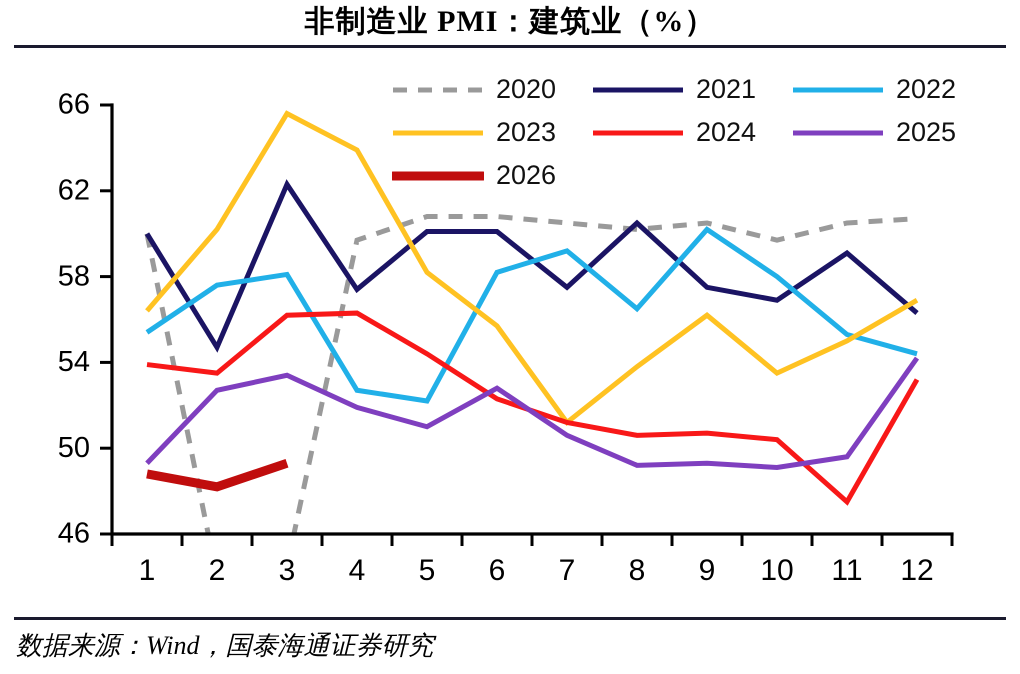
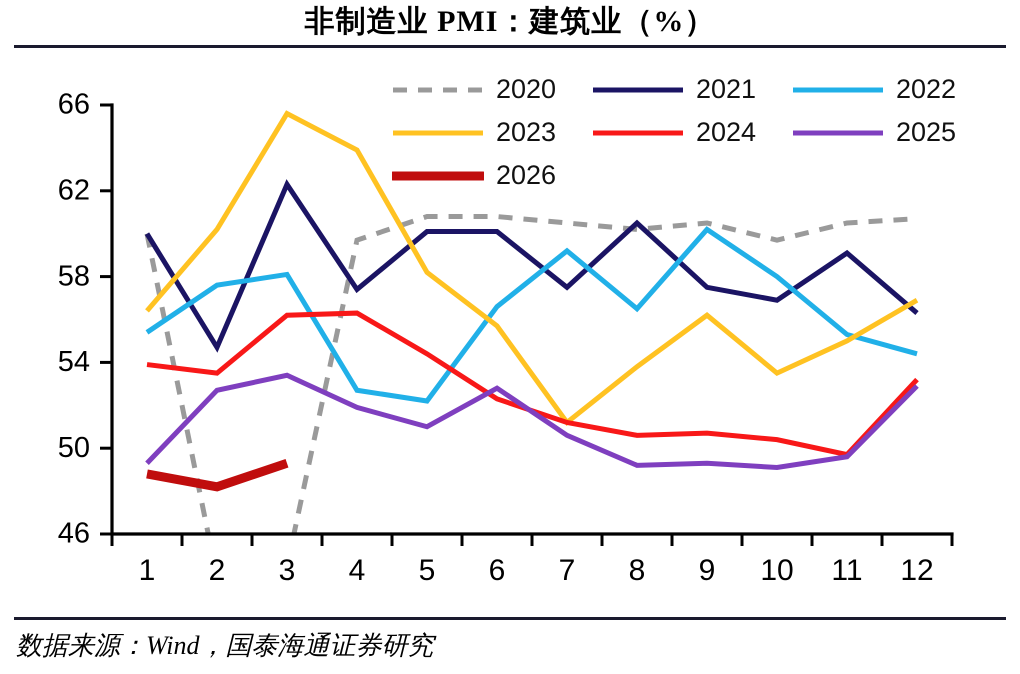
2022/6: 58.2 -> 56.6
2024/11: 47.5 -> 49.7
2025/12: 54.2 -> 52.9
